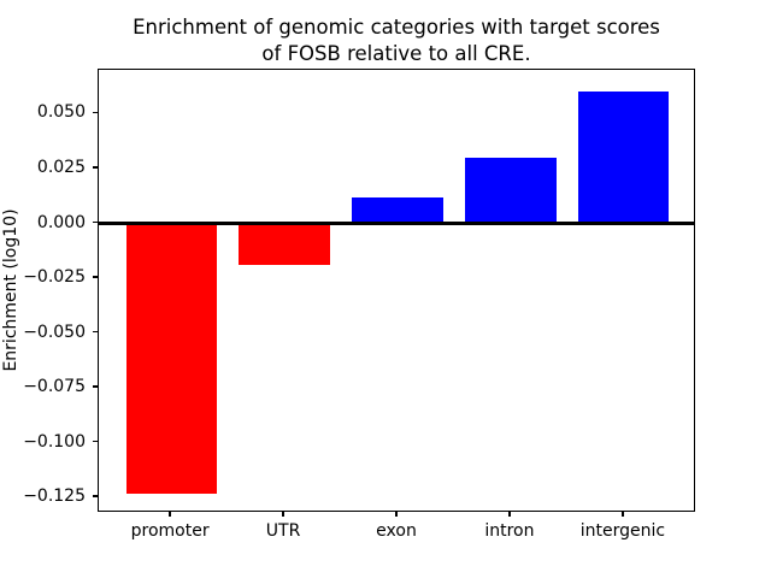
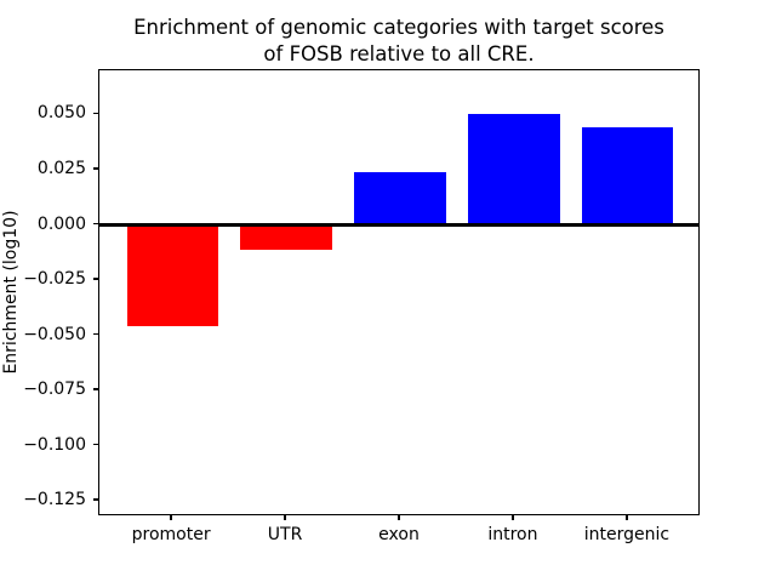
promoter: -0.123 -> -0.046
UTR: -0.019 -> -0.011
exon: 0.012 -> 0.024
intron: 0.030 -> 0.050
intergenic: 0.060 -> 0.044
